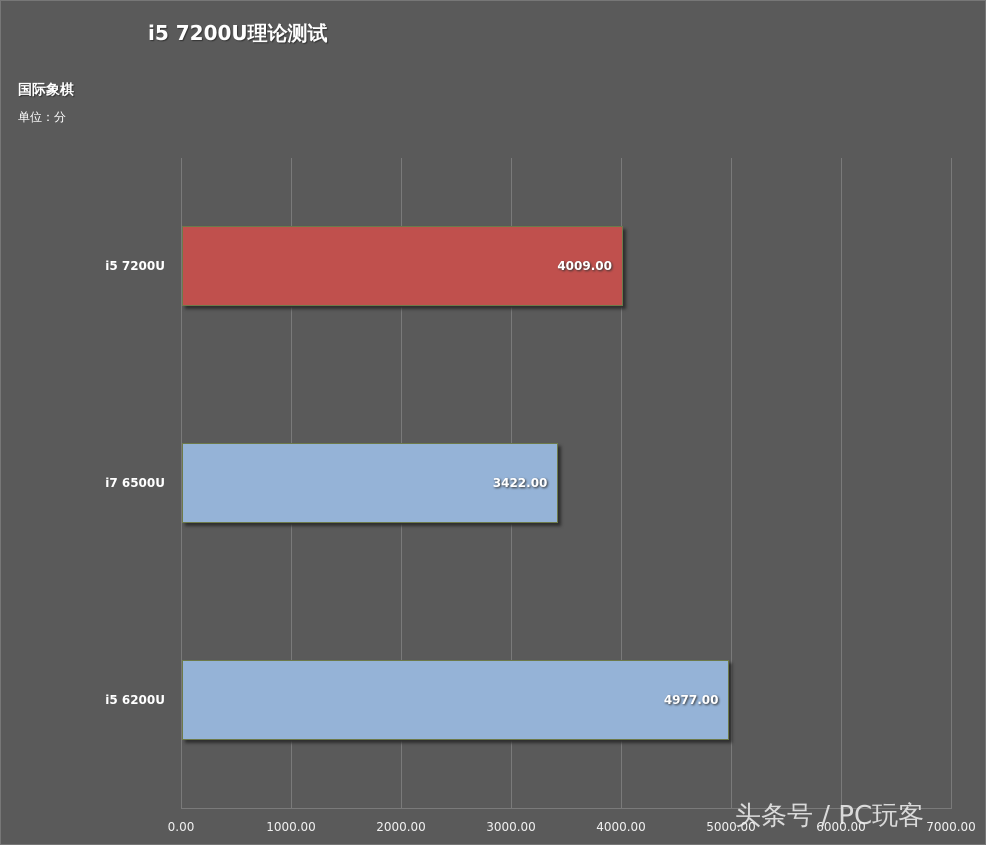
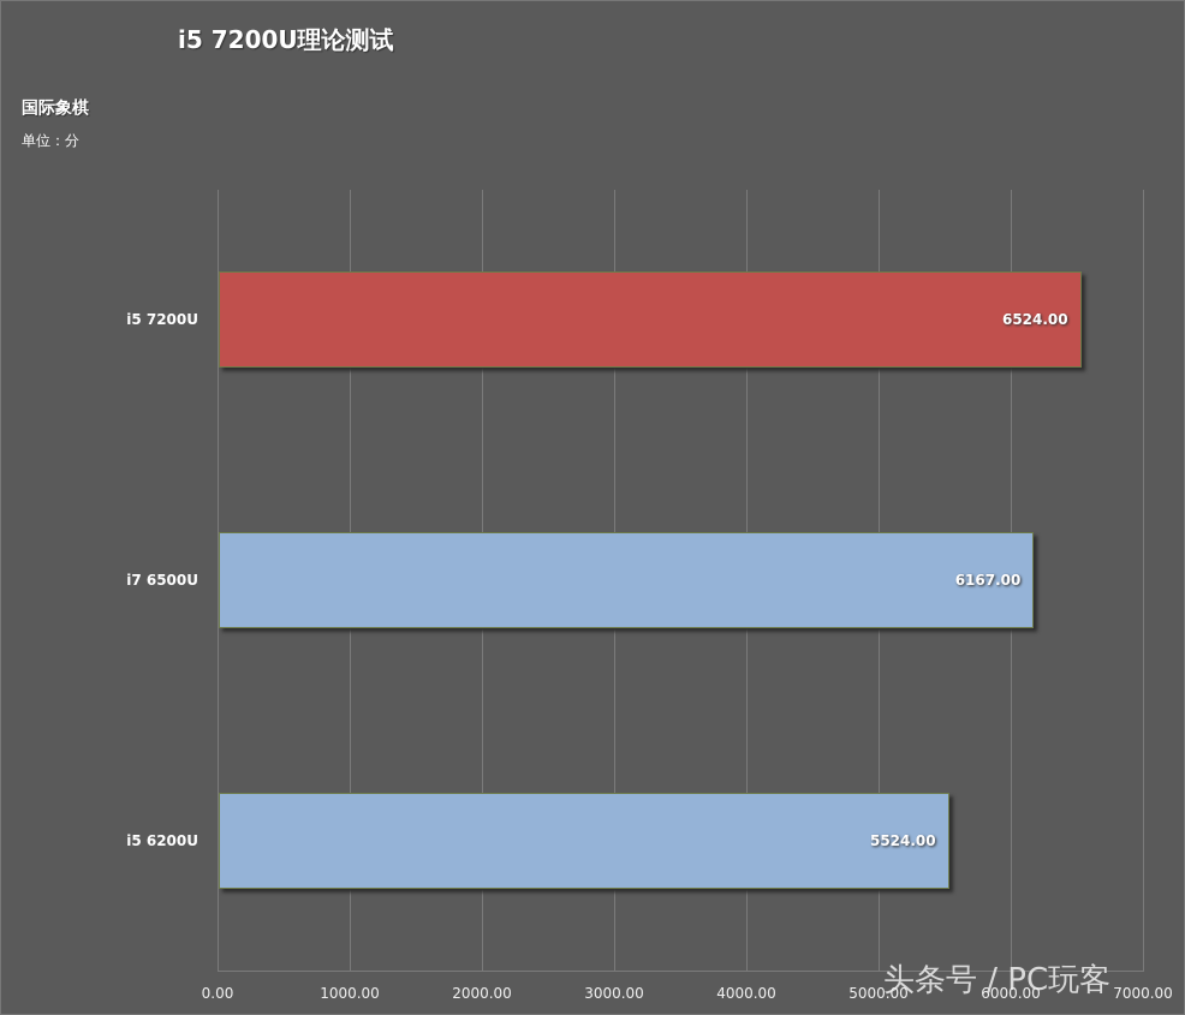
i5 7200U: 4009.00 -> 6524.00
i7 6500U: 3422.00 -> 6167.00
i5 6200U: 4977.00 -> 5524.00
